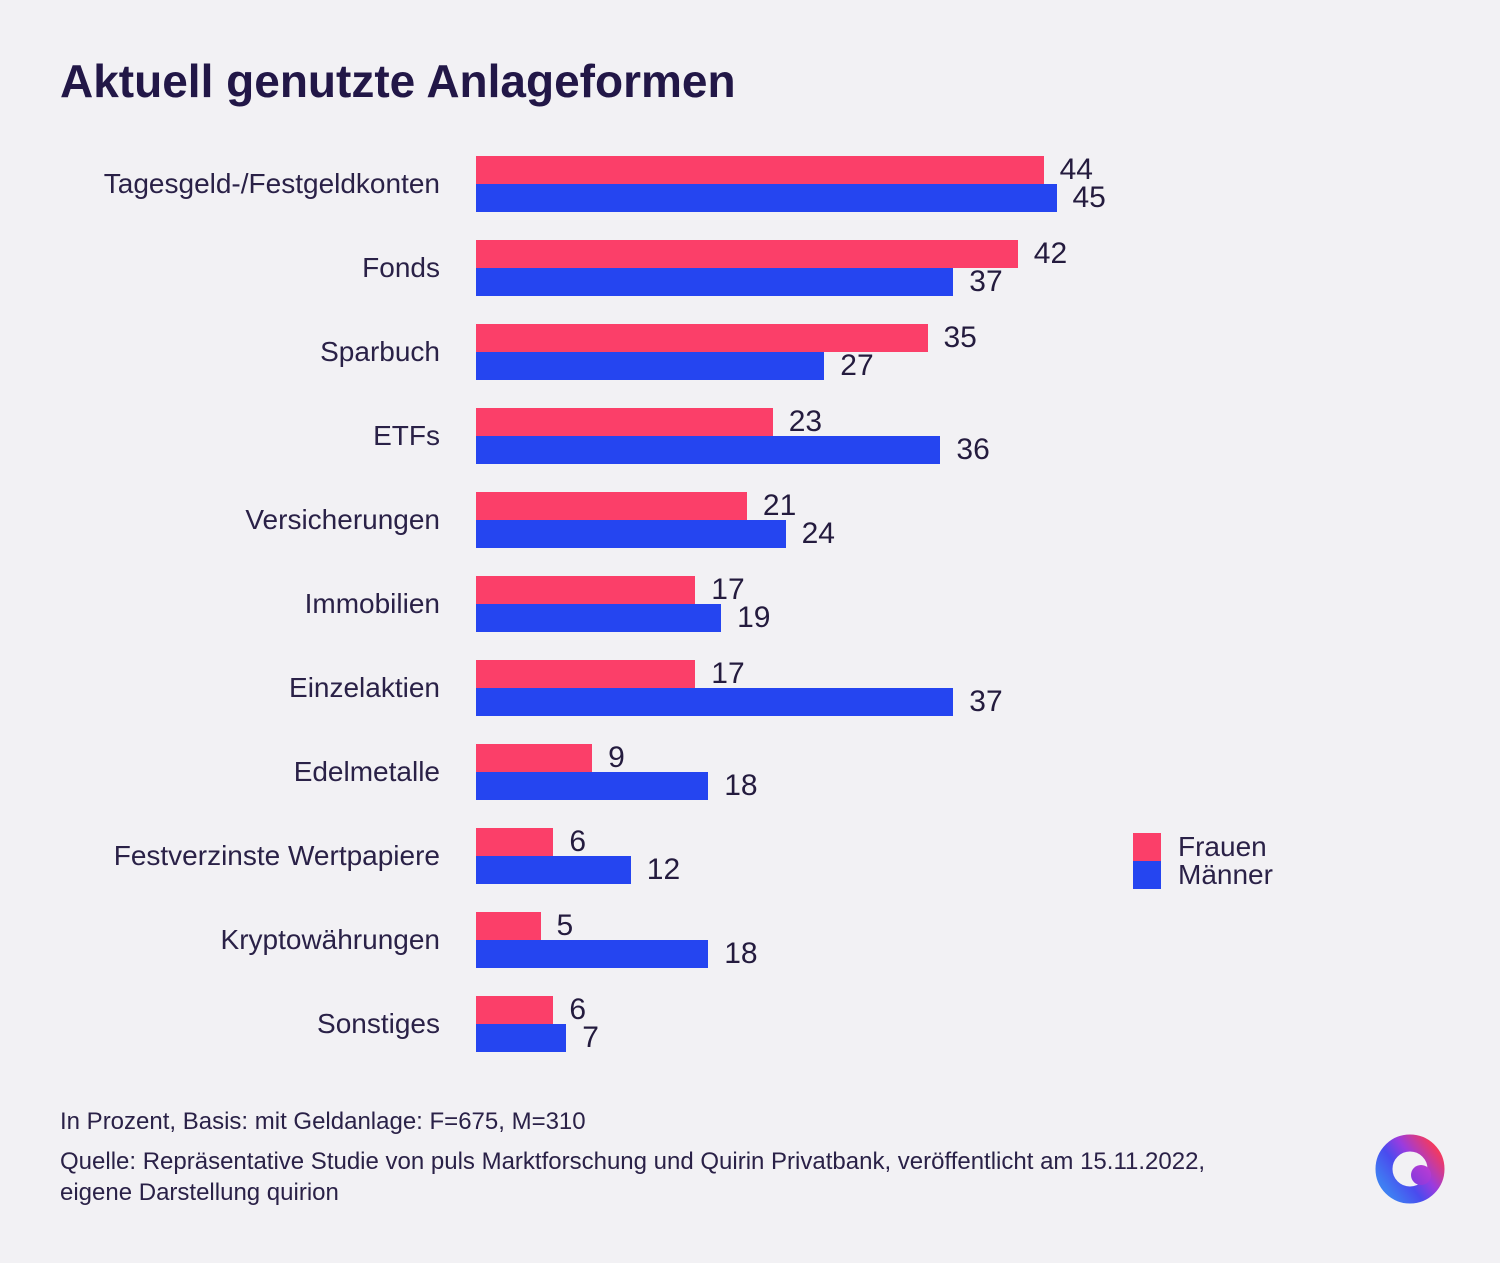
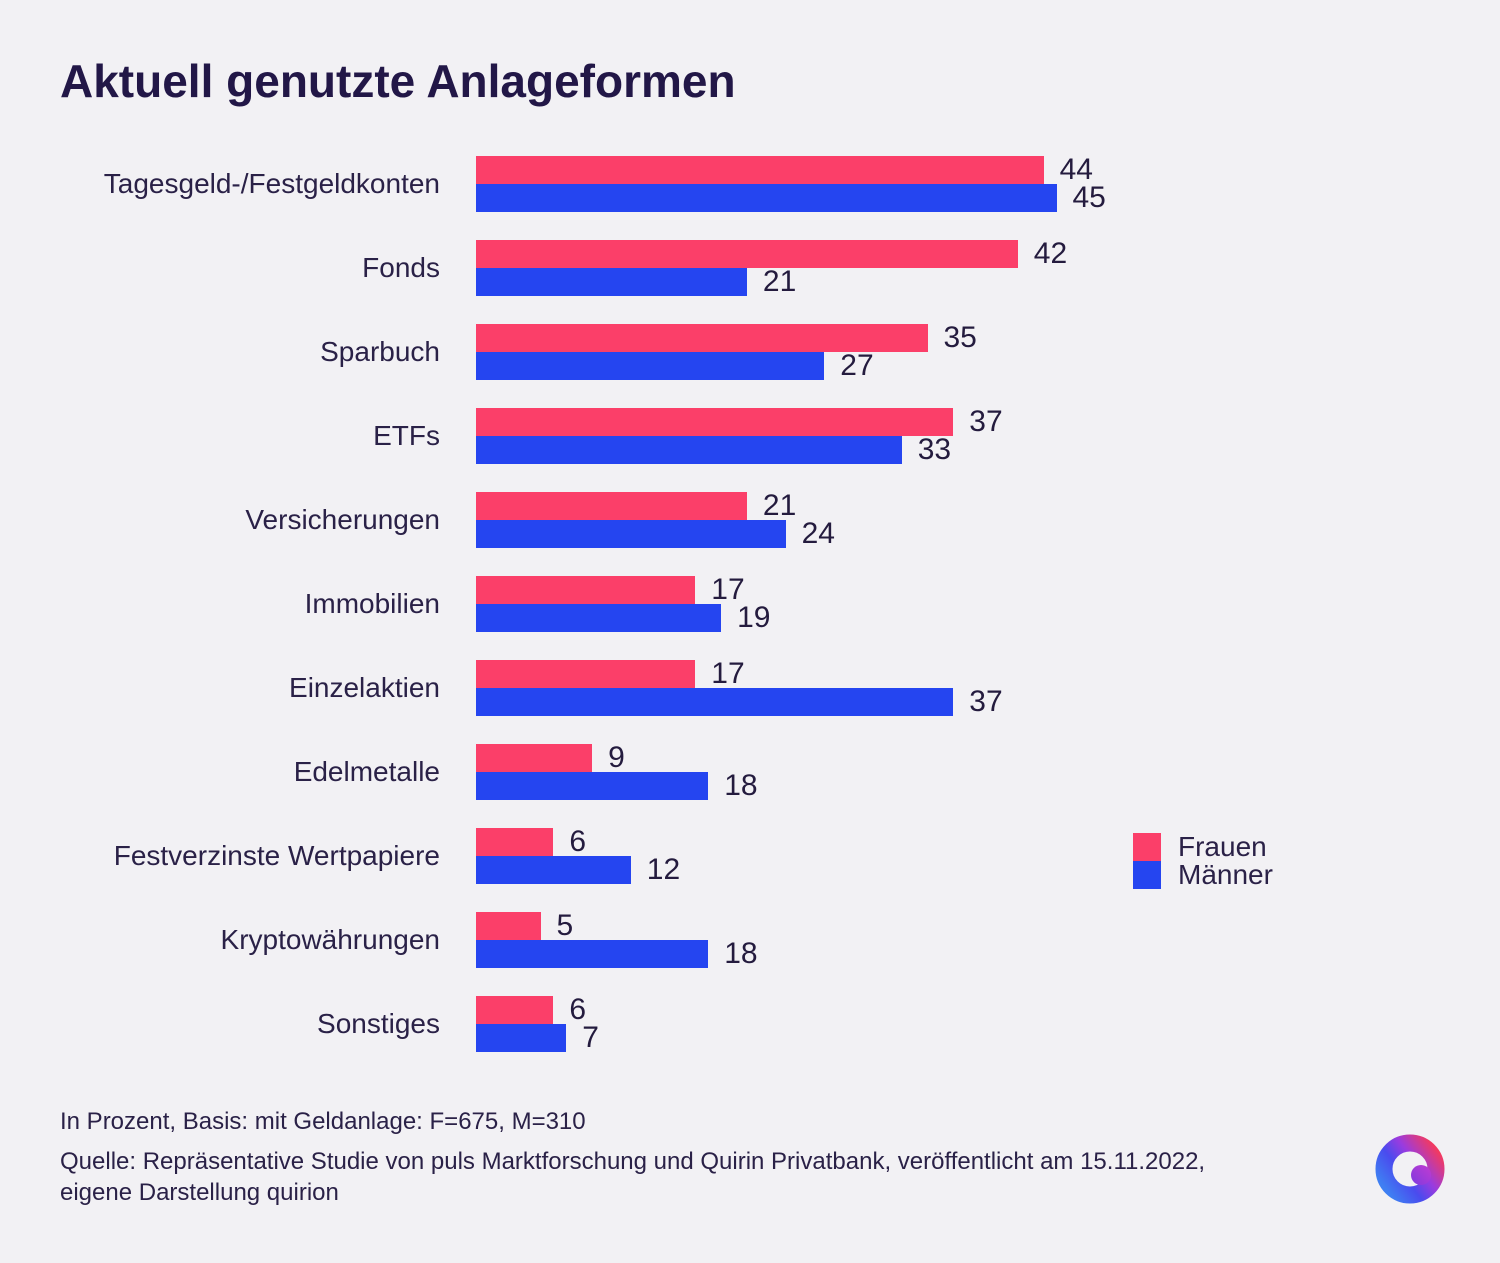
Männer/Fonds: 37 -> 21
Frauen/ETFs: 23 -> 37
Männer/ETFs: 36 -> 33
